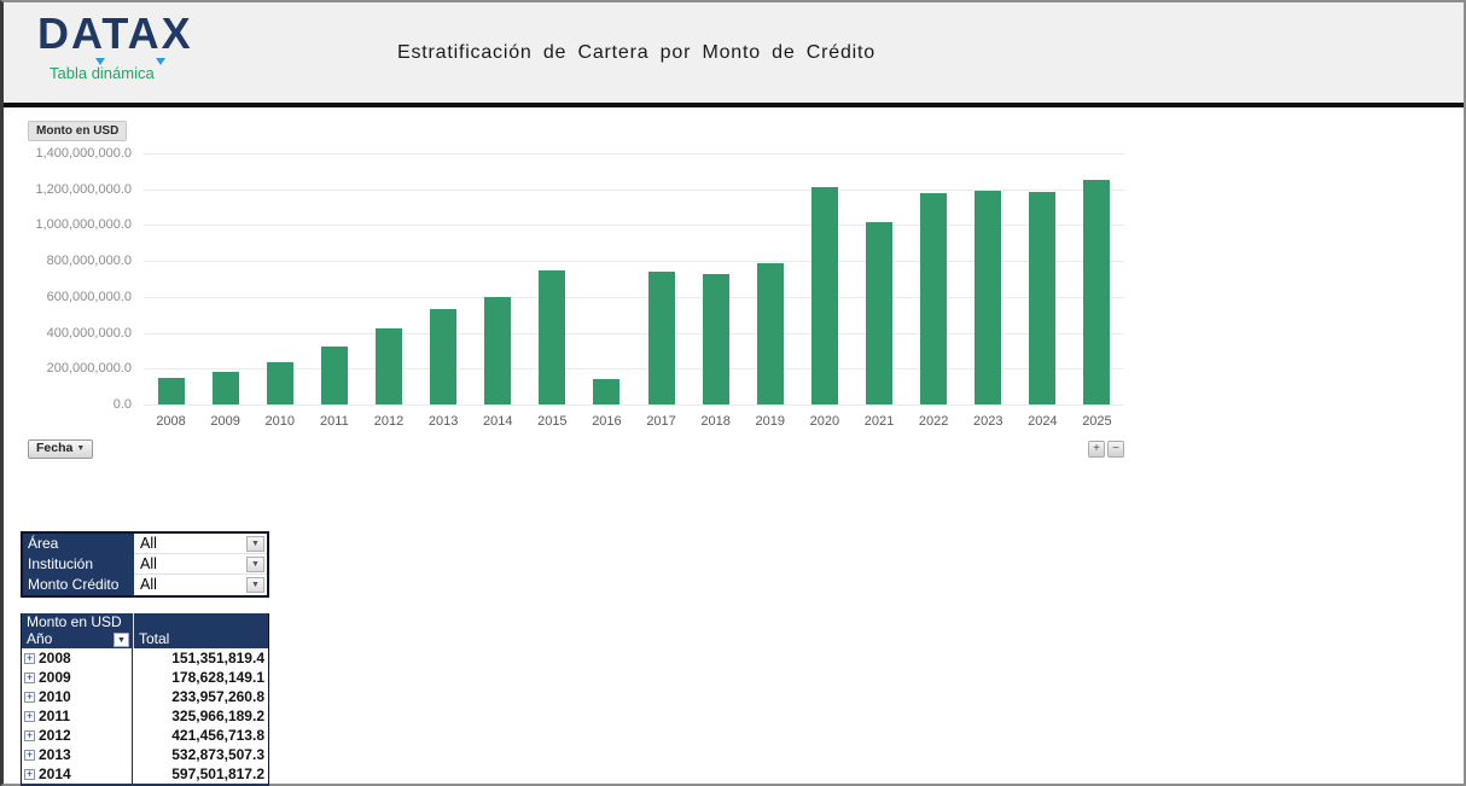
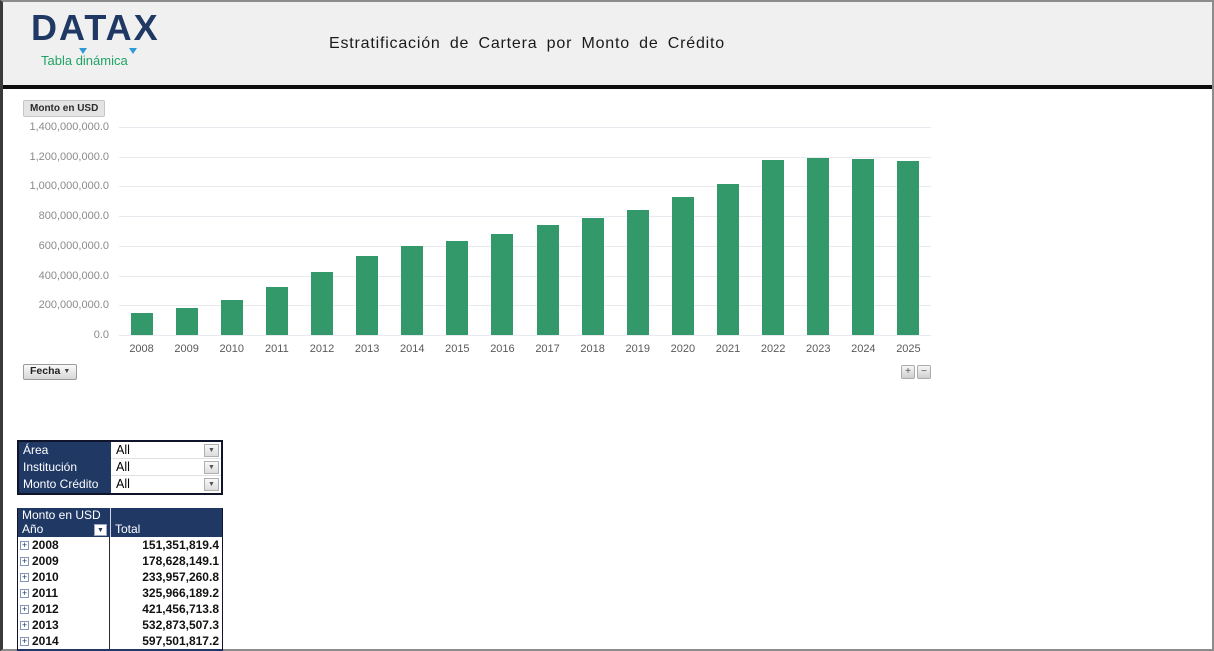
2015: 750000000 -> 630000000
2016: 140000000 -> 680000000
2018: 730000000 -> 780000000
2019: 790000000 -> 840000000
2020: 1210000000 -> 930000000
2025: 1250000000 -> 1170000000
